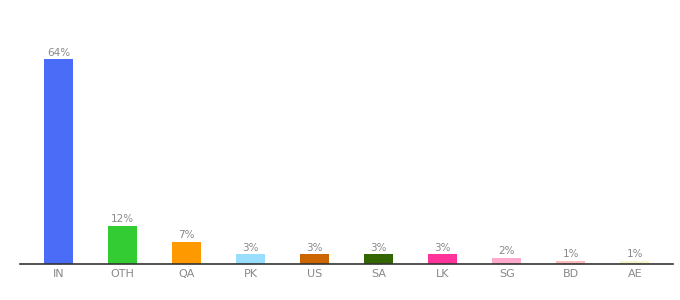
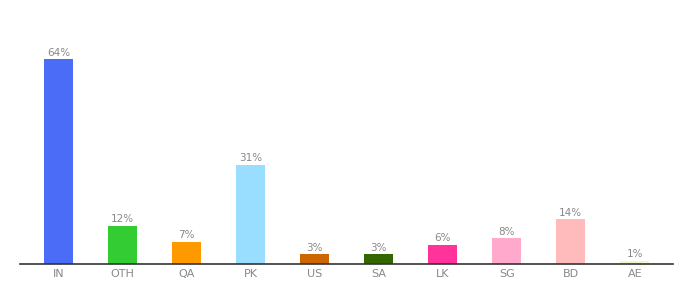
PK: 3% -> 31%
LK: 3% -> 6%
SG: 2% -> 8%
BD: 1% -> 14%
